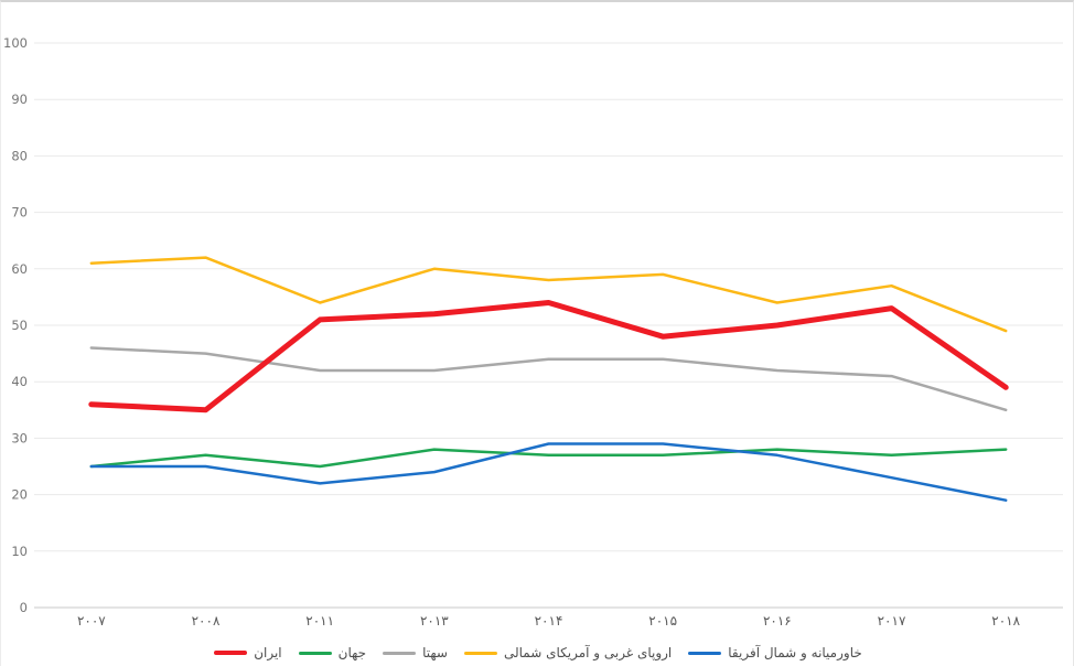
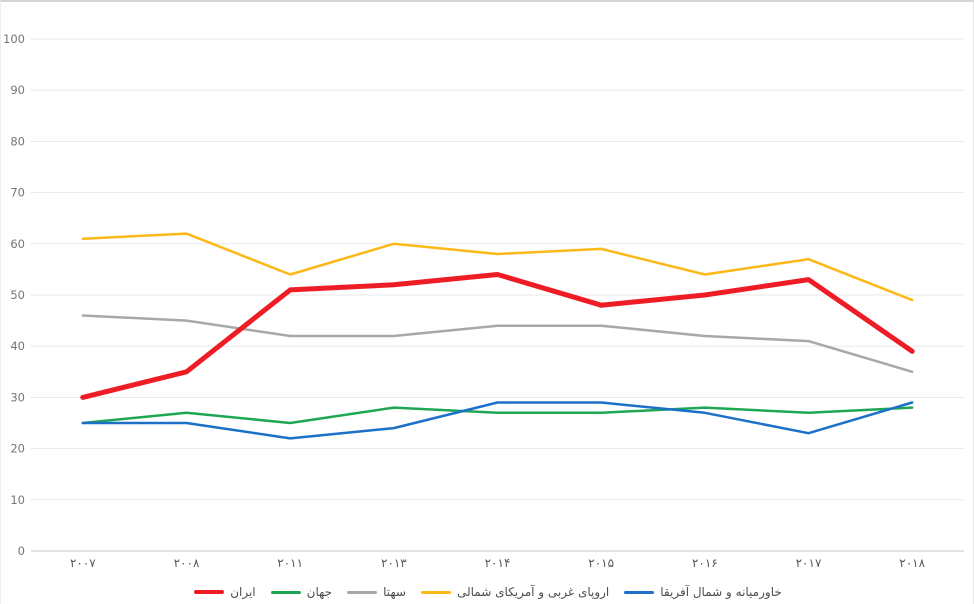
ایران/۲۰۰۷: 36 -> 30
خاورمیانه و شمال آفریقا/۲۰۱۸: 19 -> 29
